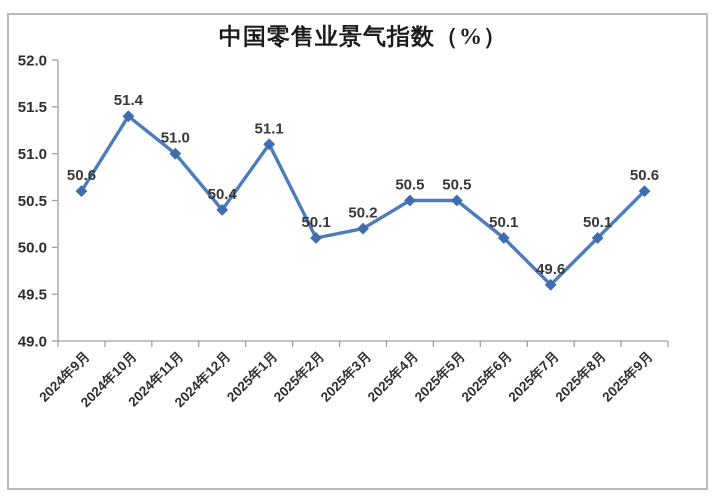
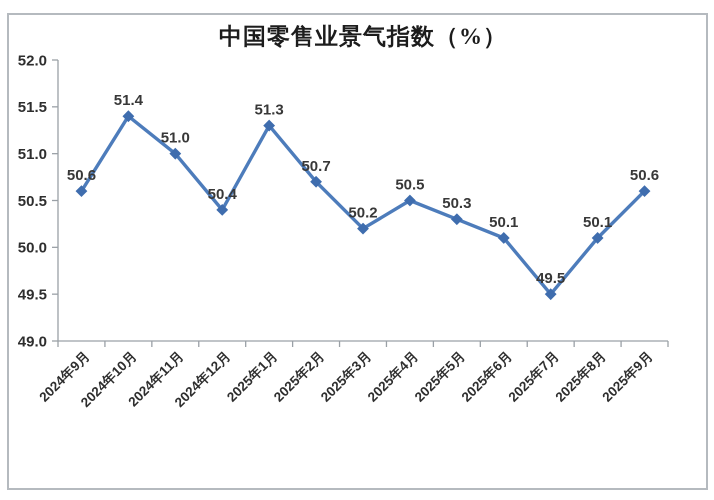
2025年1月: 51.1 -> 51.3
2025年2月: 50.1 -> 50.7
2025年5月: 50.5 -> 50.3
2025年7月: 49.6 -> 49.5
